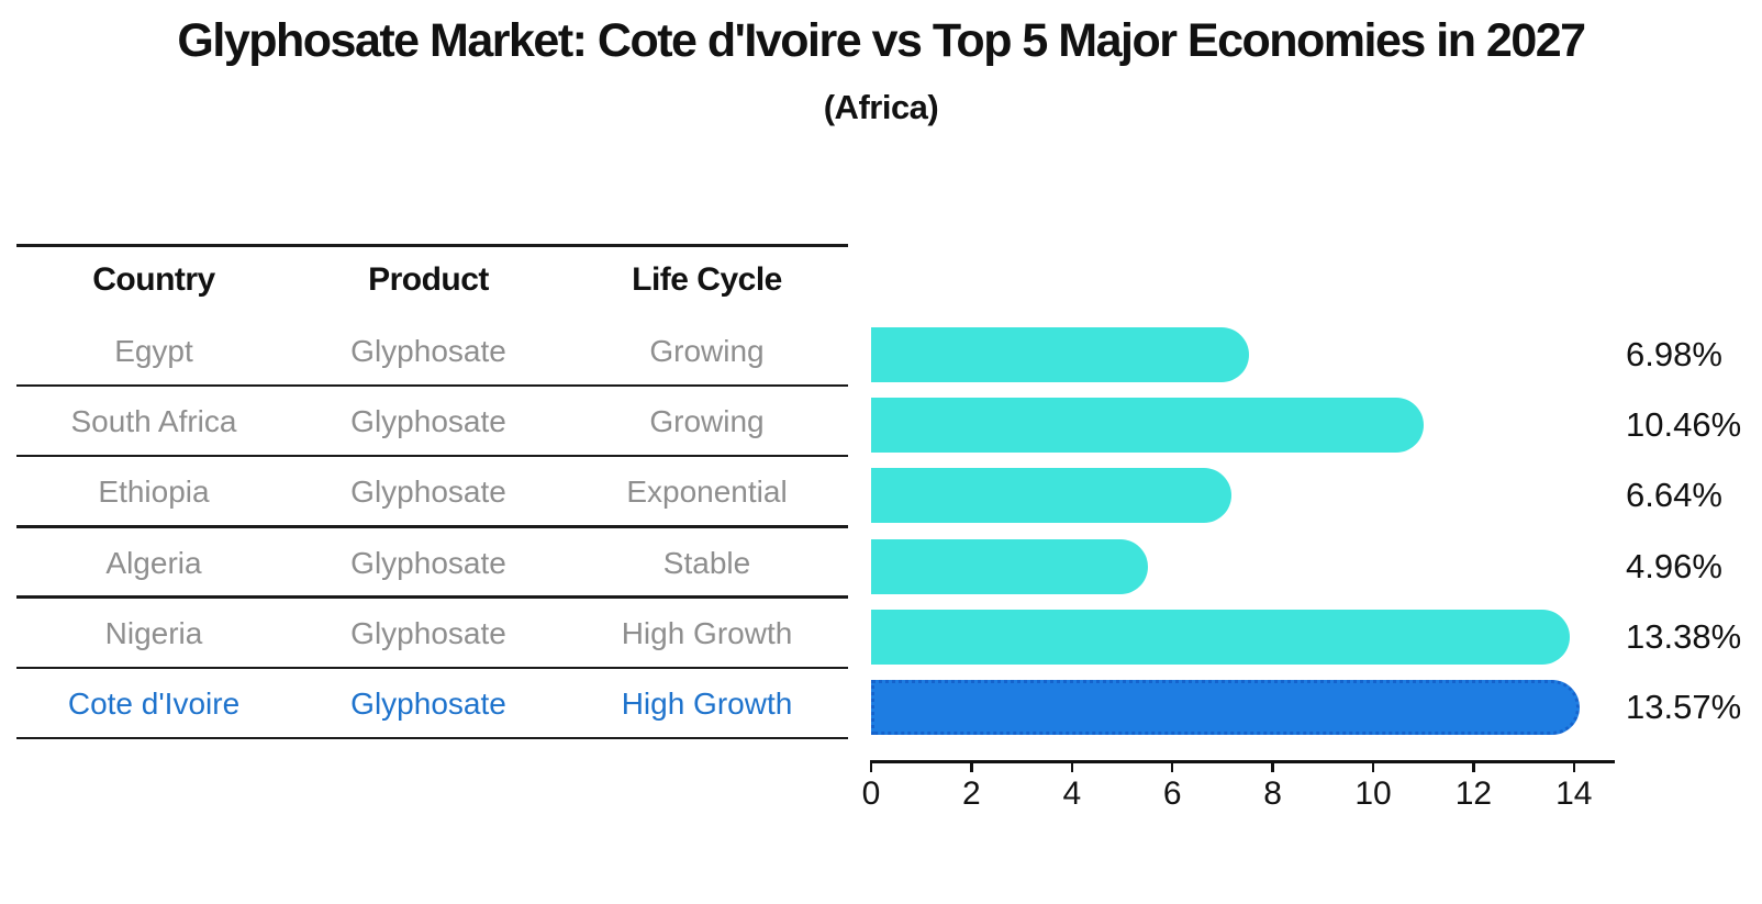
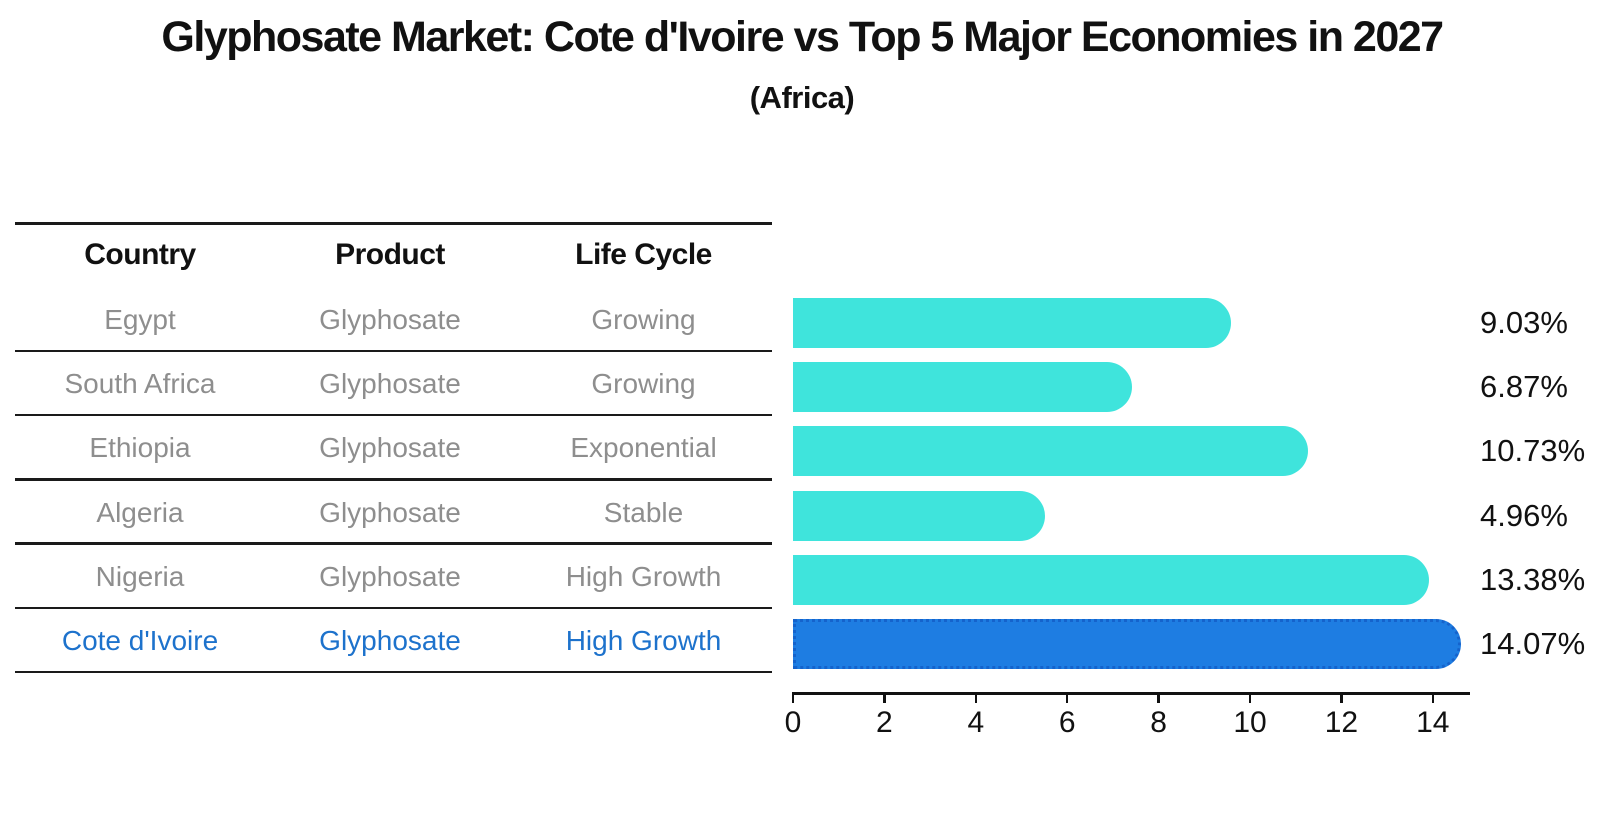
Egypt: 6.98% -> 9.03%
South Africa: 10.46% -> 6.87%
Ethiopia: 6.64% -> 10.73%
Cote d'Ivoire: 13.57% -> 14.07%
